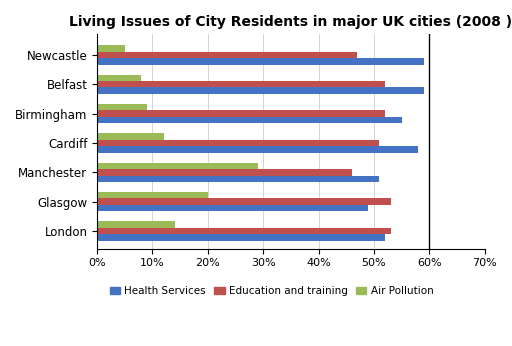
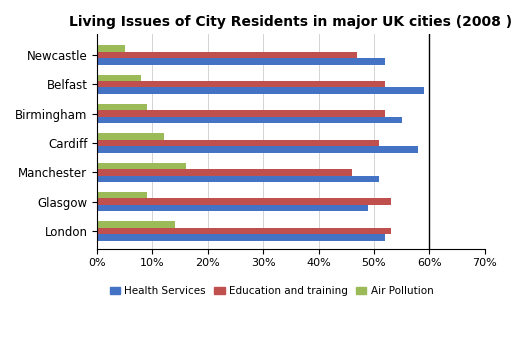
Health Services/Newcastle: 59% -> 52%
Air Pollution/Manchester: 29% -> 16%
Air Pollution/Glasgow: 20% -> 9%
